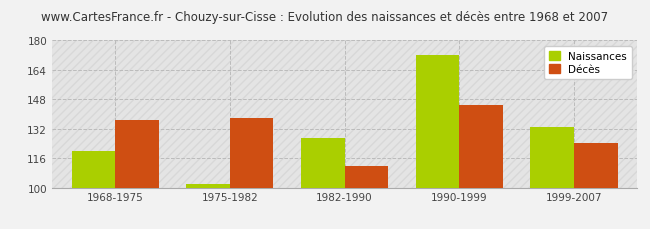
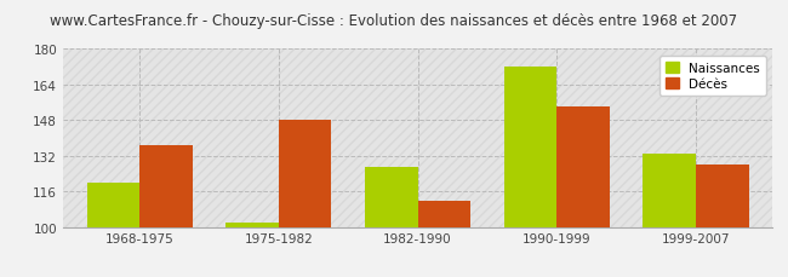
Décès/1975-1982: 138 -> 148
Décès/1990-1999: 145 -> 154
Décès/1999-2007: 124 -> 128
